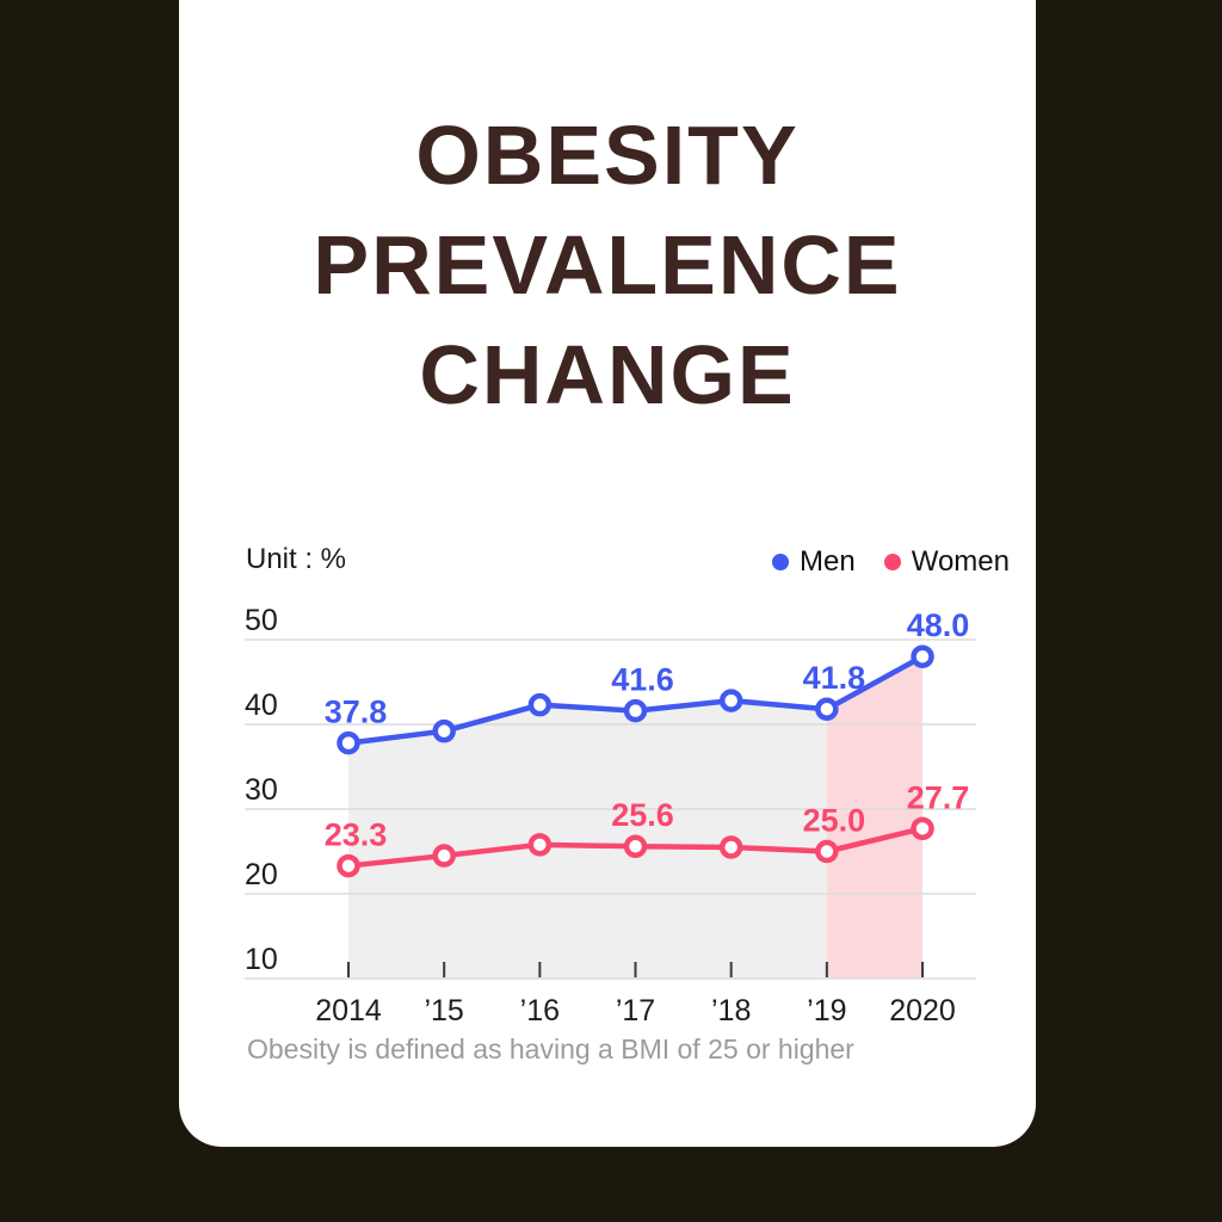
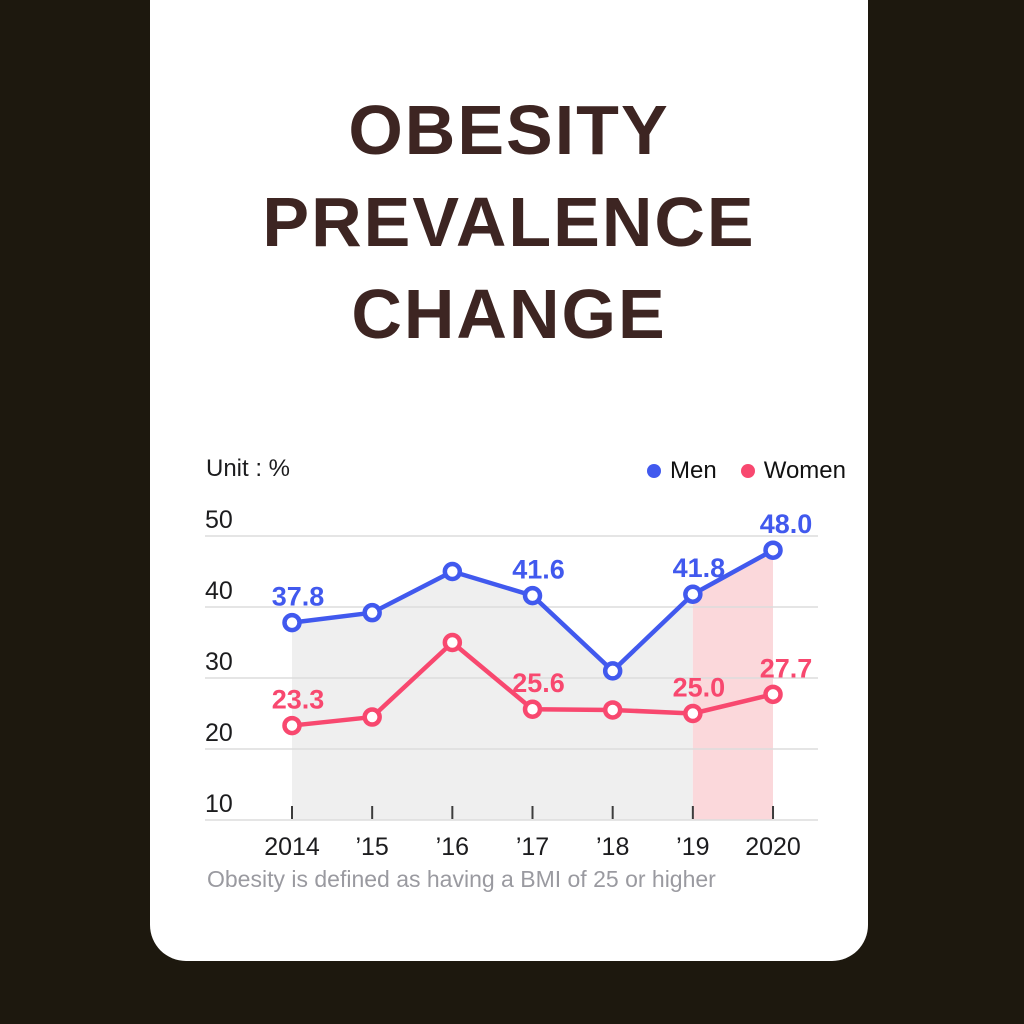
Men/’16: 42 -> 45
Women/’16: 26 -> 35
Men/’18: 43 -> 31
